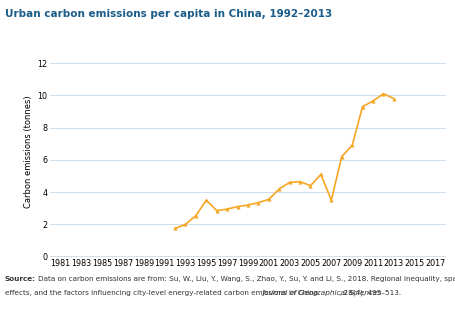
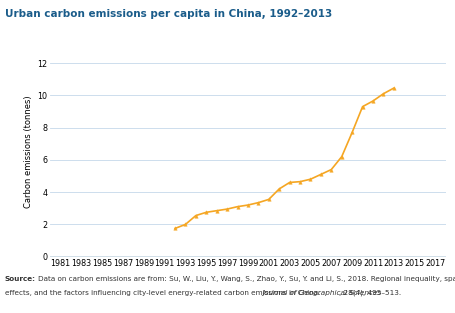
1995: 3.5 -> 2.8
2005: 4.4 -> 4.8
2007: 3.5 -> 5.4
2009: 6.9 -> 7.7
2013: 9.8 -> 10.4
